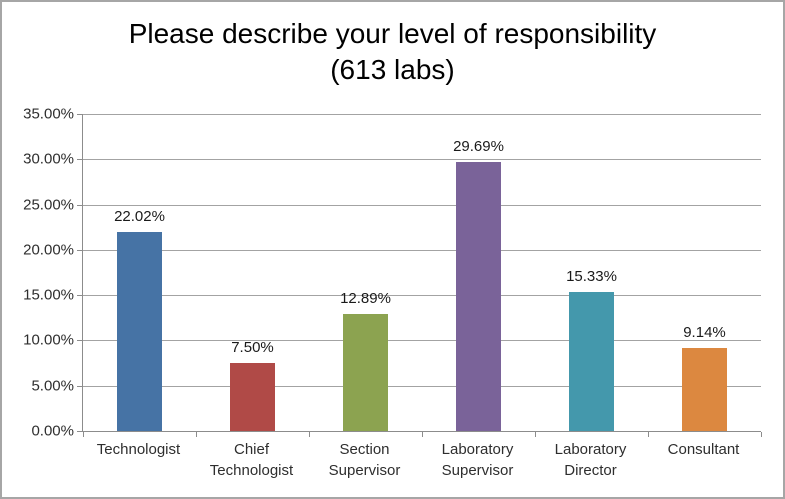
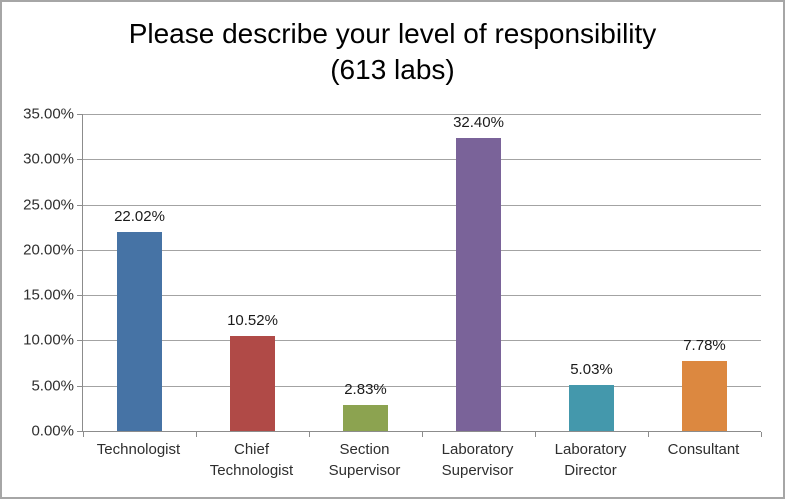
Chief Technologist: 7.50% -> 10.52%
Section Supervisor: 12.89% -> 2.83%
Laboratory Supervisor: 29.69% -> 32.40%
Laboratory Director: 15.33% -> 5.03%
Consultant: 9.14% -> 7.78%
